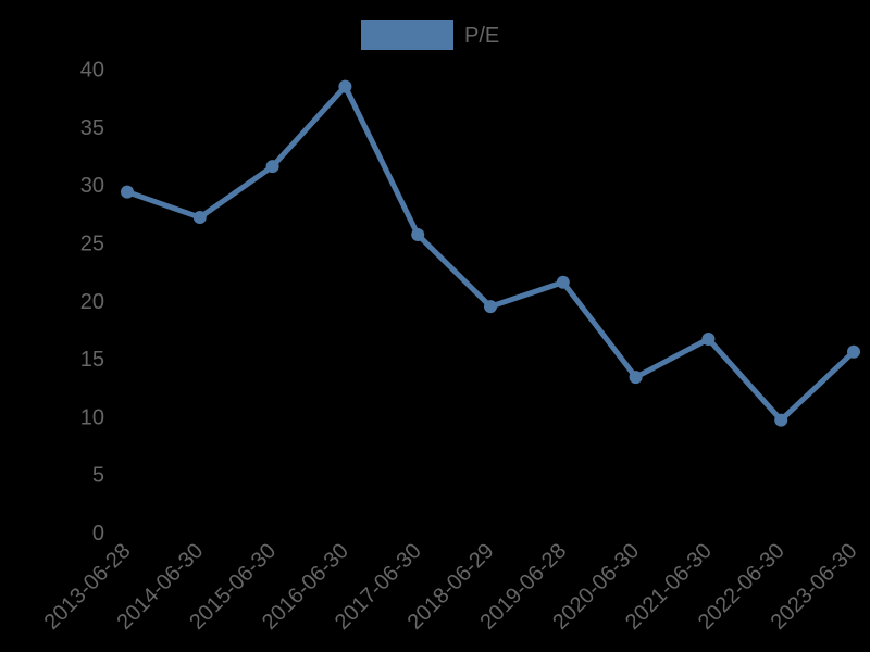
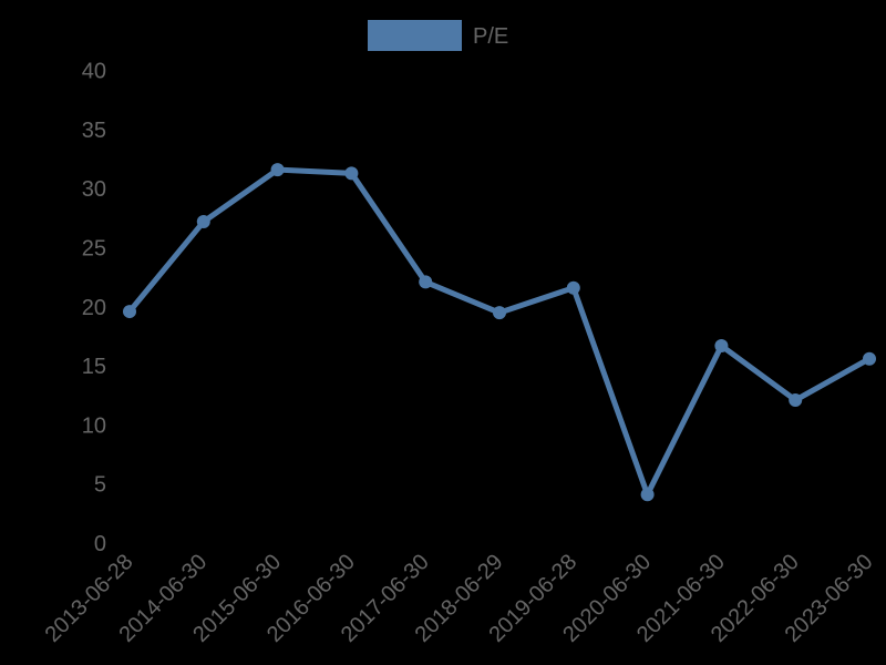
2013-06-28: 29.4 -> 19.6
2016-06-30: 38.5 -> 31.3
2017-06-30: 25.7 -> 22.1
2020-06-30: 13.4 -> 4.1
2022-06-30: 9.7 -> 12.1
